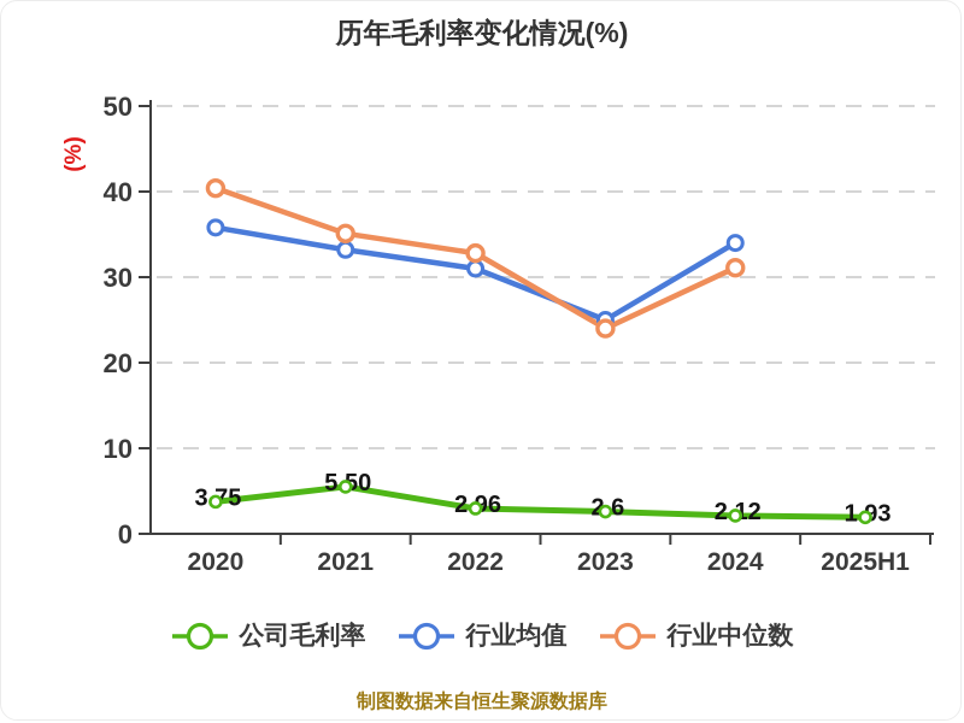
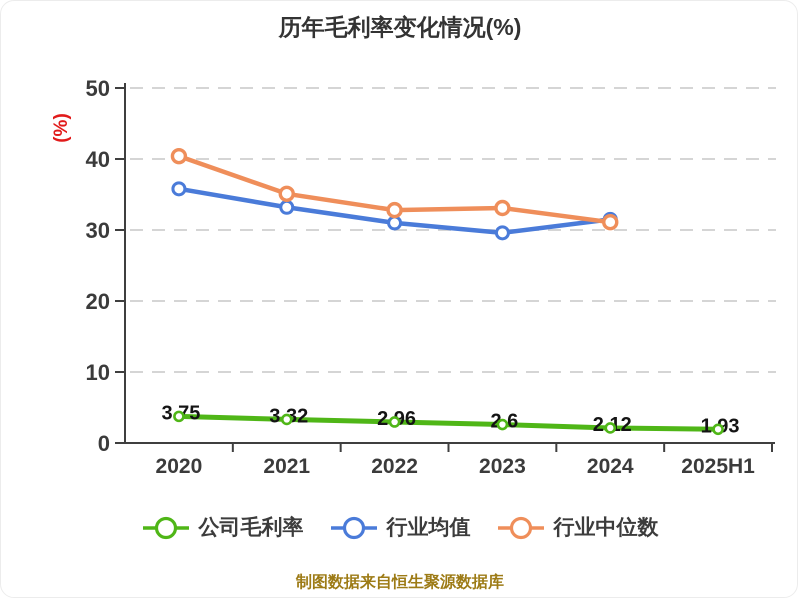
公司毛利率/2021: 5.50 -> 3.32
行业均值/2023: 25 -> 30
行业中位数/2023: 24 -> 33
行业均值/2024: 34 -> 32
